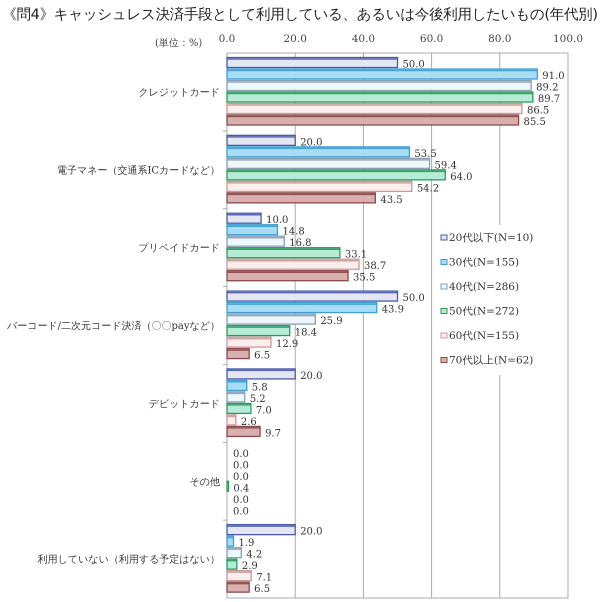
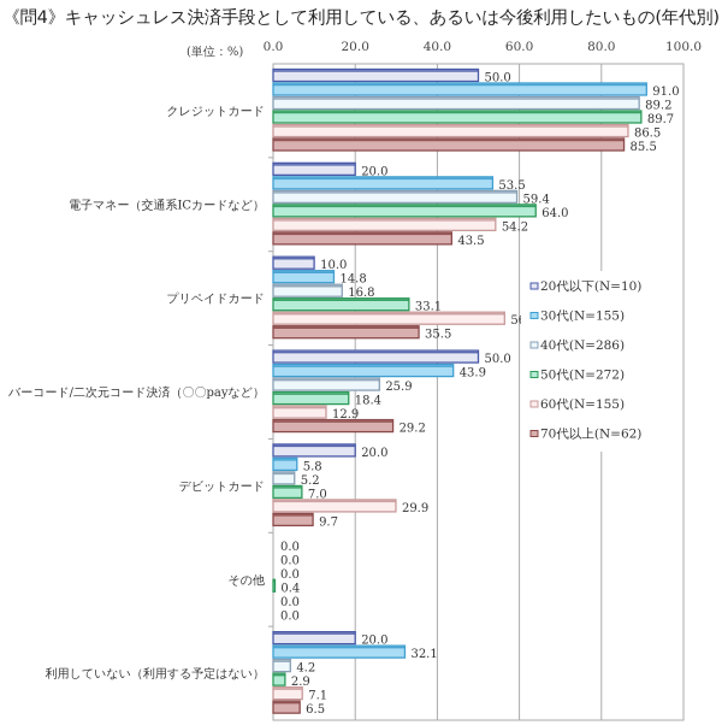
60代(N=155)/プリペイドカード: 38.7 -> 56.4
70代以上(N=62)/バーコード/二次元コード決済（〇〇payなど）: 6.5 -> 29.2
60代(N=155)/デビットカード: 2.6 -> 29.9
30代(N=155)/利用していない（利用する予定はない）: 1.9 -> 32.1
